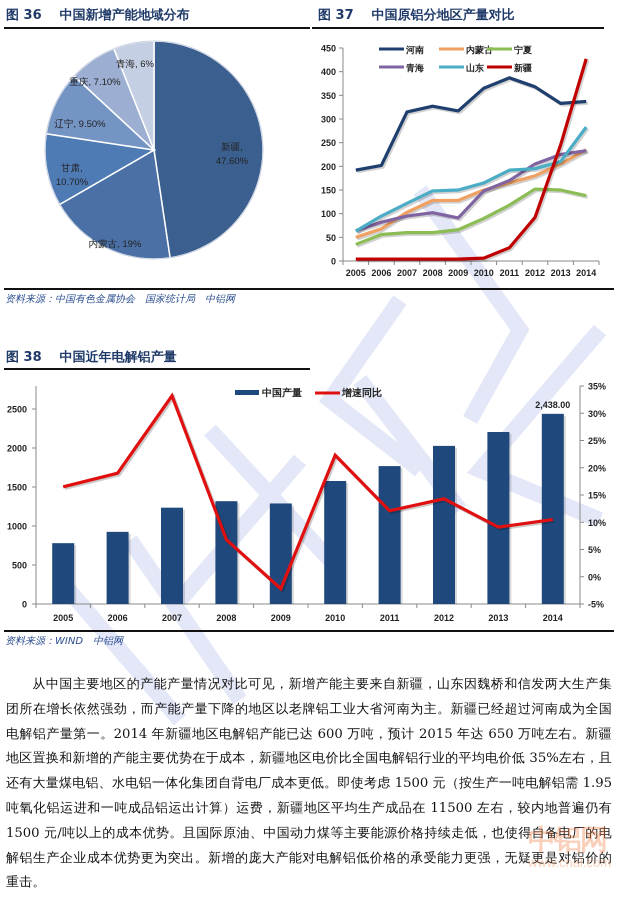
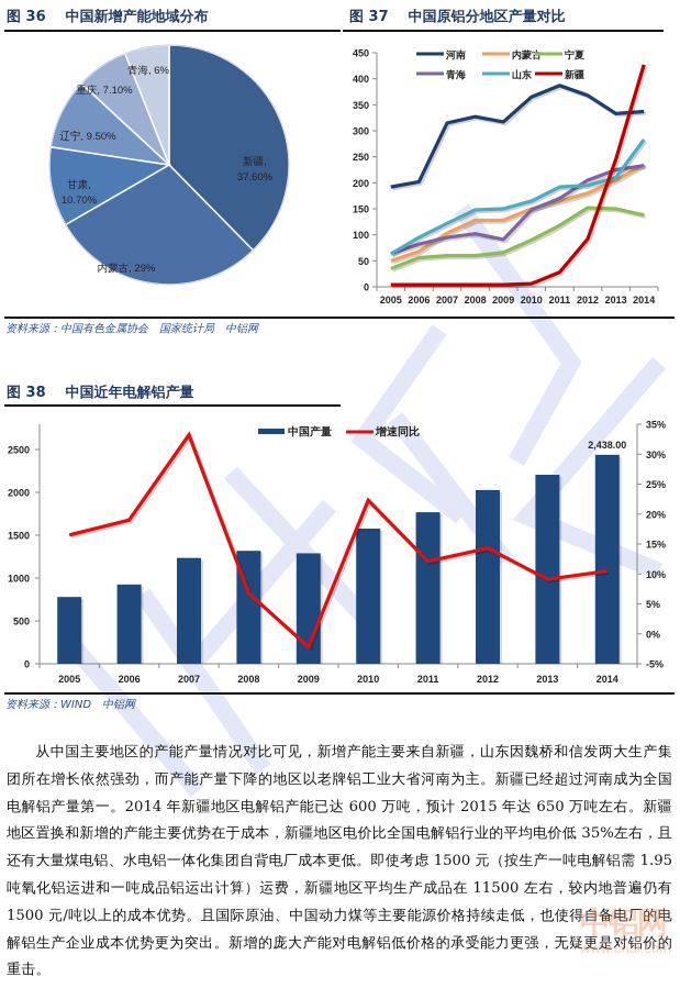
中国新增产能地域分布/新疆: 47.60% -> 37.60%
中国新增产能地域分布/内蒙古: 19% -> 29%
